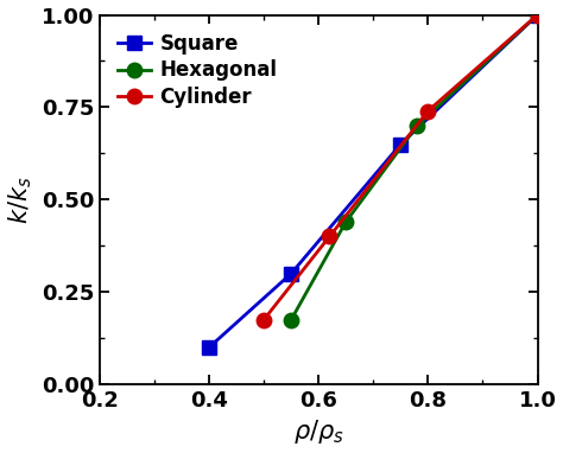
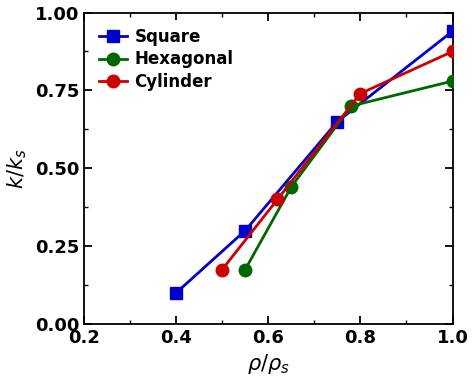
Square/1.0: 1.00 -> 0.94
Hexagonal/1.0: 1.000 -> 0.780
Cylinder/1.0: 1.000 -> 0.875
